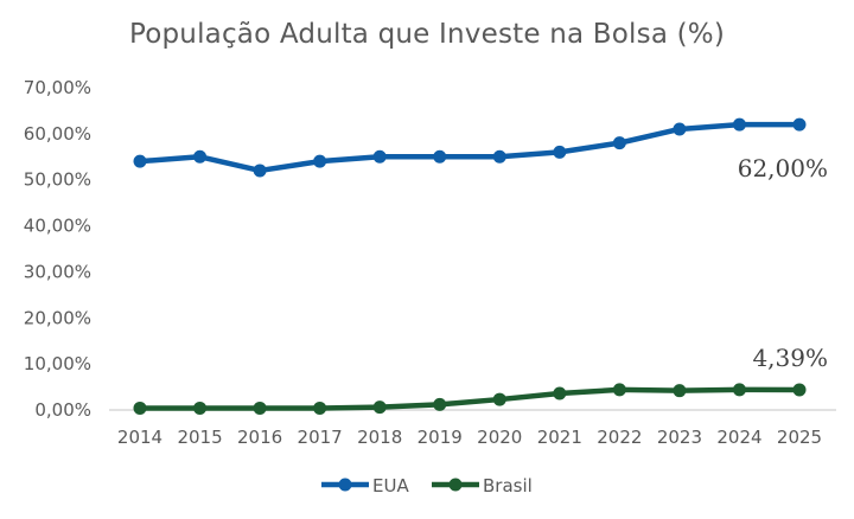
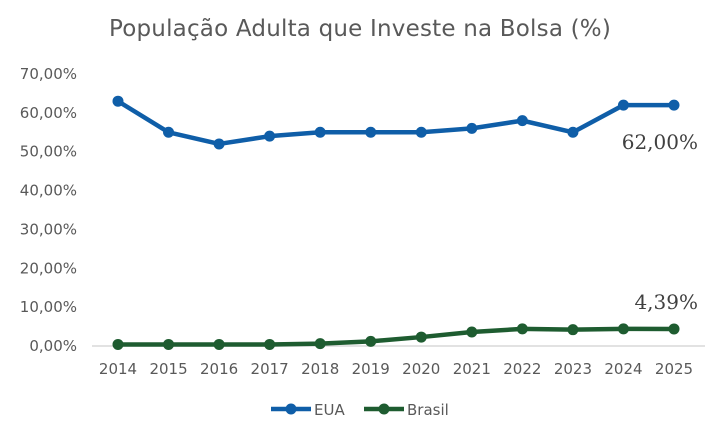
EUA/2014: 54% -> 63%
EUA/2023: 61% -> 55%
